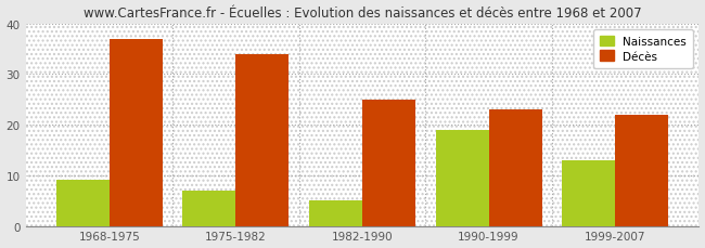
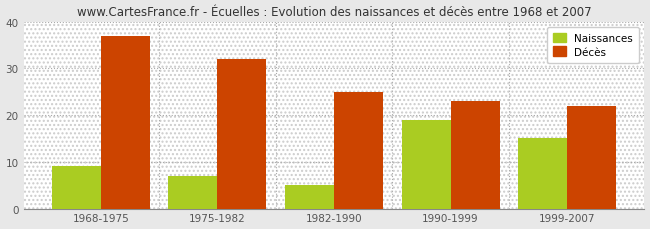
Décès/1975-1982: 34 -> 32
Naissances/1999-2007: 13 -> 15
